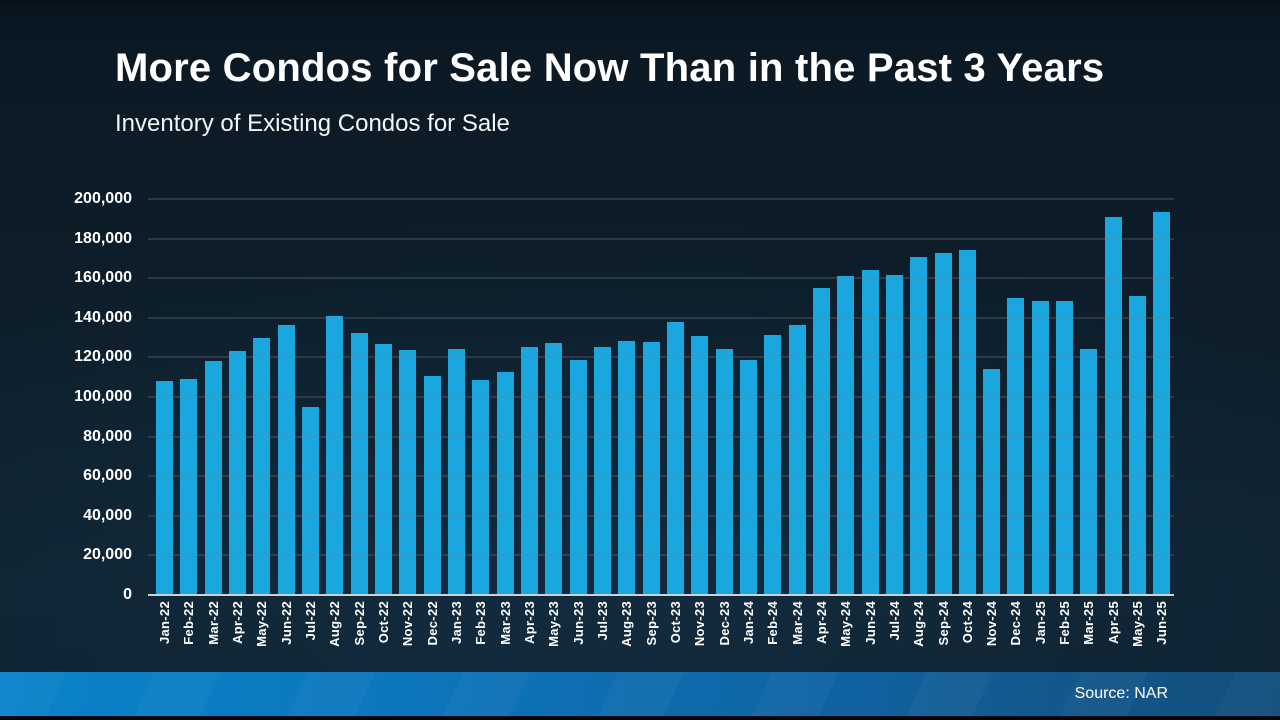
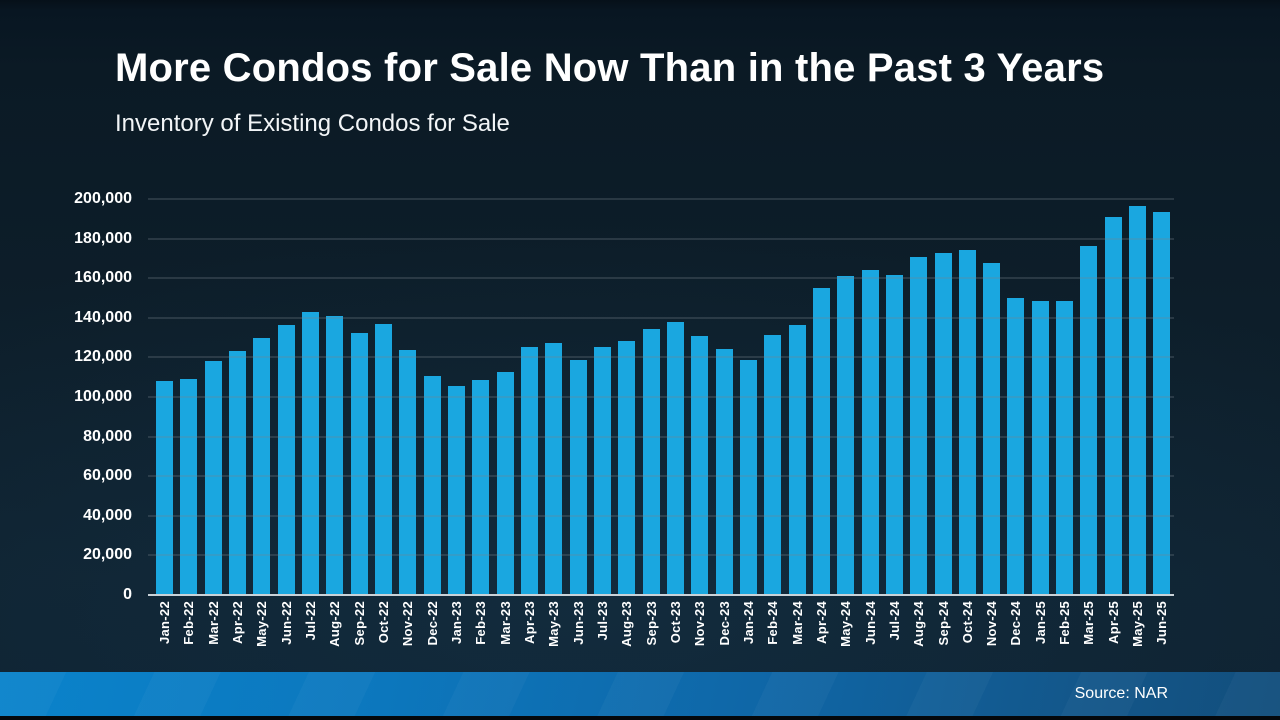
Jul-22: 95000 -> 143000
Oct-22: 127000 -> 137000
Jan-23: 124000 -> 106000
Sep-23: 128000 -> 134000
Nov-24: 114000 -> 168000
Mar-25: 124000 -> 176000
May-25: 151000 -> 196000
